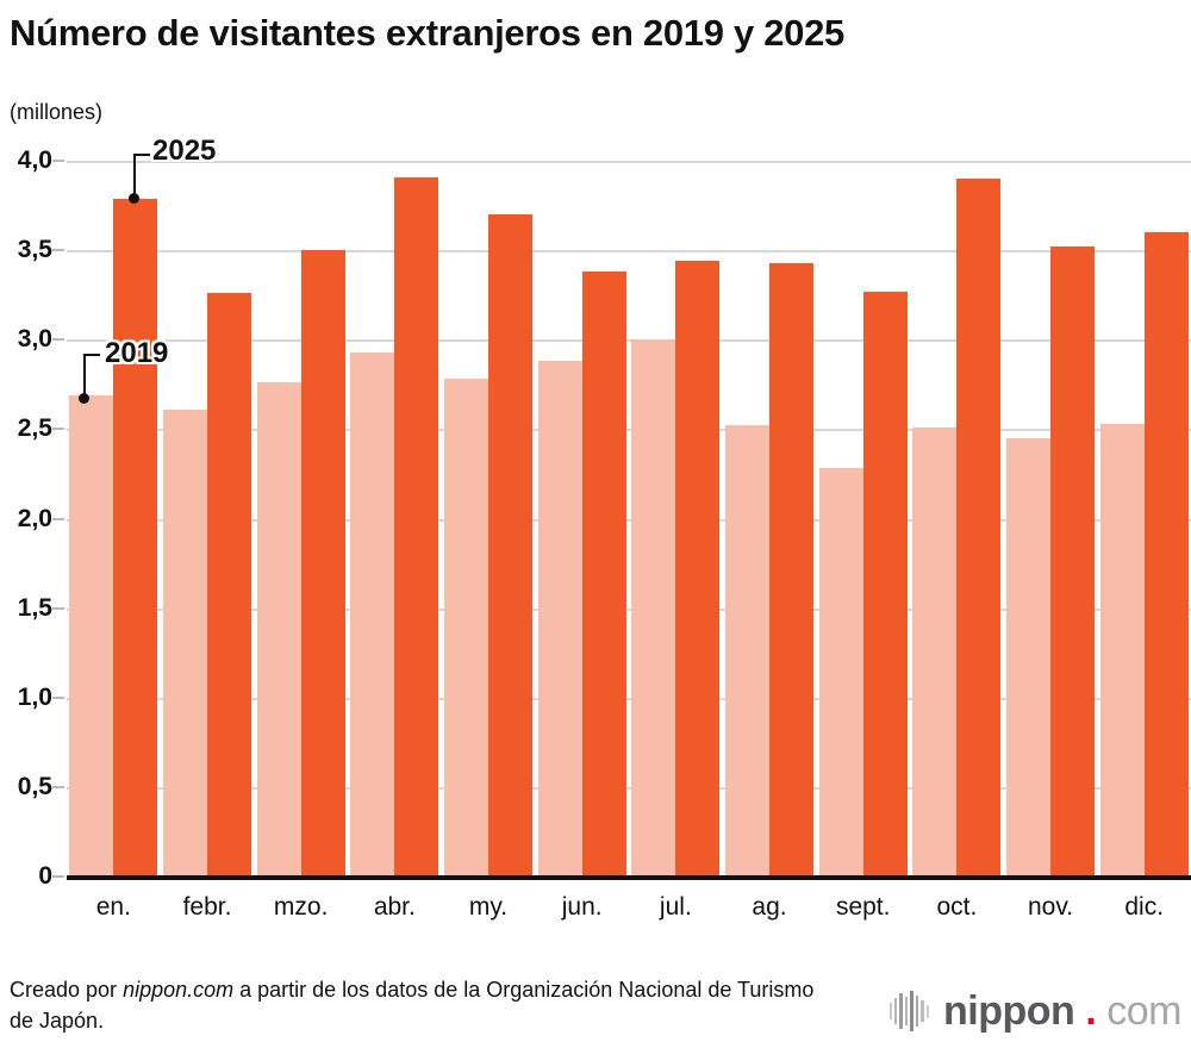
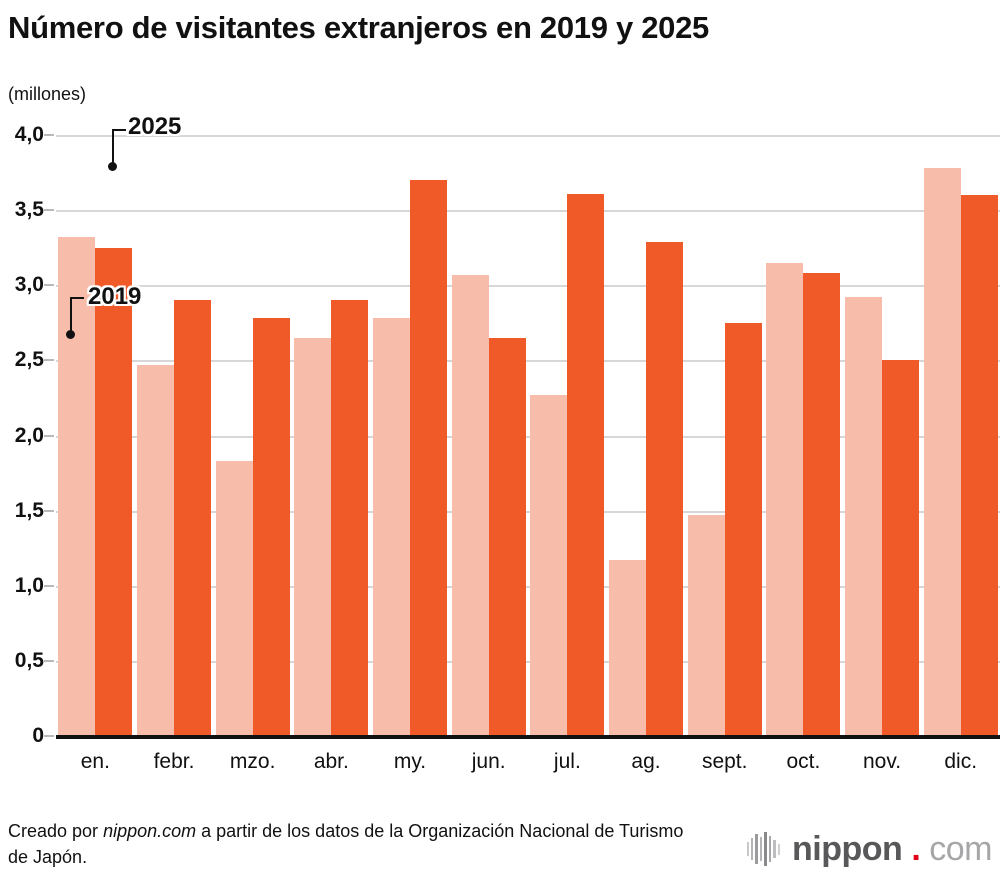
2019/en.: 2,69 -> 3,32
2025/en.: 3,79 -> 3,25
2019/febr.: 2,61 -> 2,47
2025/febr.: 3,26 -> 2,90
2019/mzo.: 2,76 -> 1,83
2025/mzo.: 3,50 -> 2,78
2019/abr.: 2,93 -> 2,65
2025/abr.: 3,91 -> 2,90
2019/jun.: 2,88 -> 3,07
2025/jun.: 3,38 -> 2,65
2019/jul.: 3,00 -> 2,27
2025/jul.: 3,44 -> 3,61
2019/ag.: 2,52 -> 1,17
2025/ag.: 3,43 -> 3,29
2019/sept.: 2,28 -> 1,47
2025/sept.: 3,27 -> 2,75
2019/oct.: 2,51 -> 3,15
2025/oct.: 3,90 -> 3,08
2019/nov.: 2,45 -> 2,92
2025/nov.: 3,52 -> 2,50
2019/dic.: 2,53 -> 3,78
